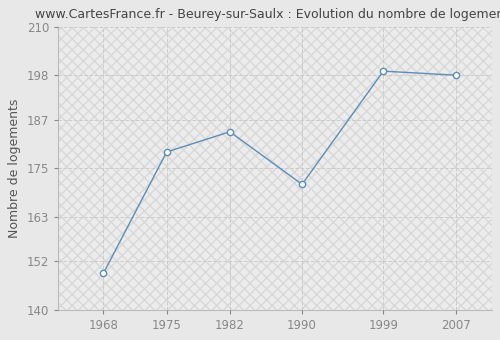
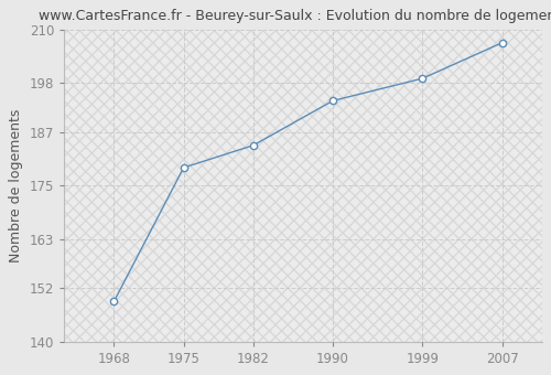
1990: 171 -> 194
2007: 198 -> 207
